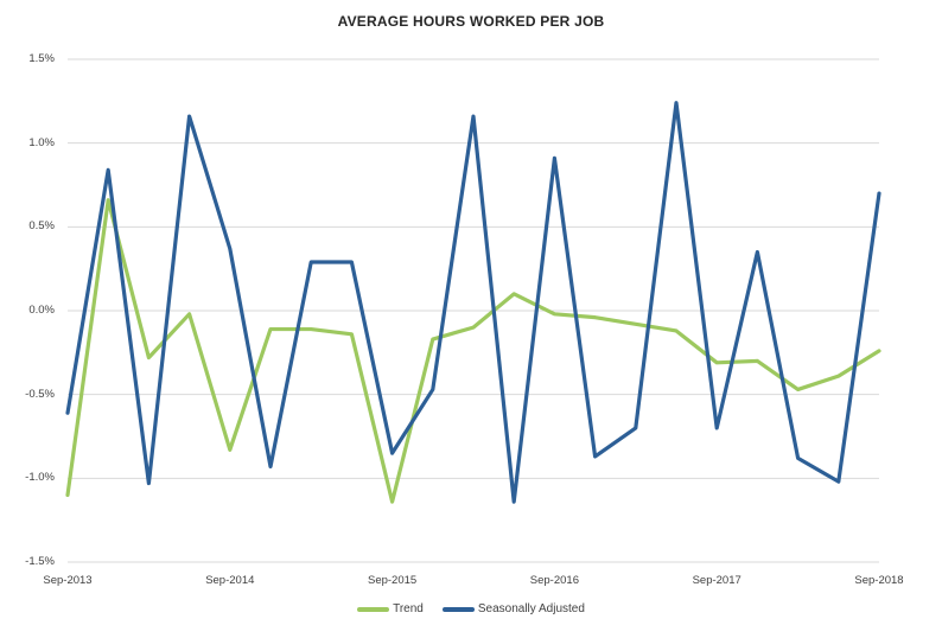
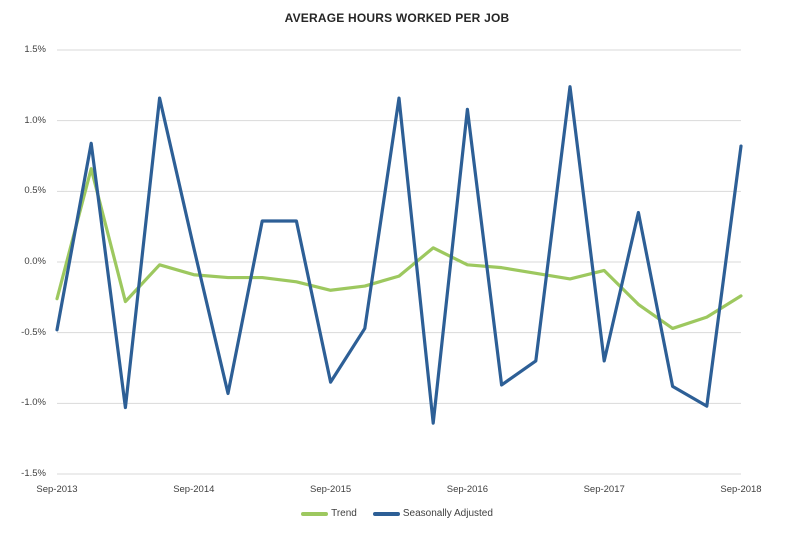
Trend/Sep-2013: -1.10% -> -0.26%
Seasonally Adjusted/Sep-2013: -0.61% -> -0.48%
Trend/Sep-2014: -0.83% -> -0.09%
Seasonally Adjusted/Sep-2014: 0.37% -> 0.10%
Trend/Sep-2015: -1.14% -> -0.20%
Seasonally Adjusted/Sep-2016: 0.91% -> 1.08%
Trend/Sep-2017: -0.31% -> -0.06%
Seasonally Adjusted/Sep-2018: 0.70% -> 0.82%
